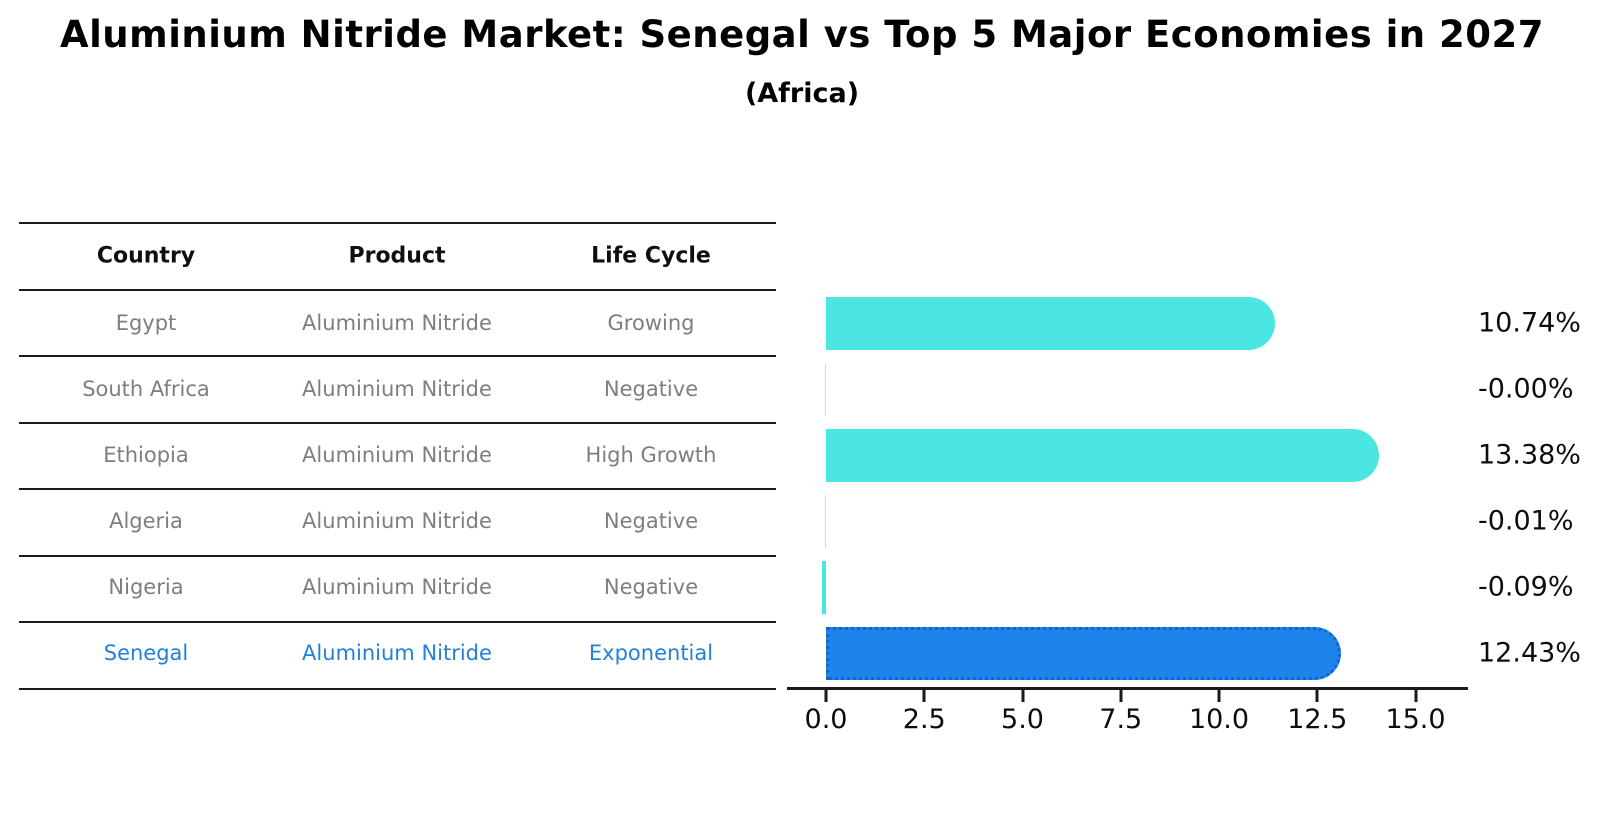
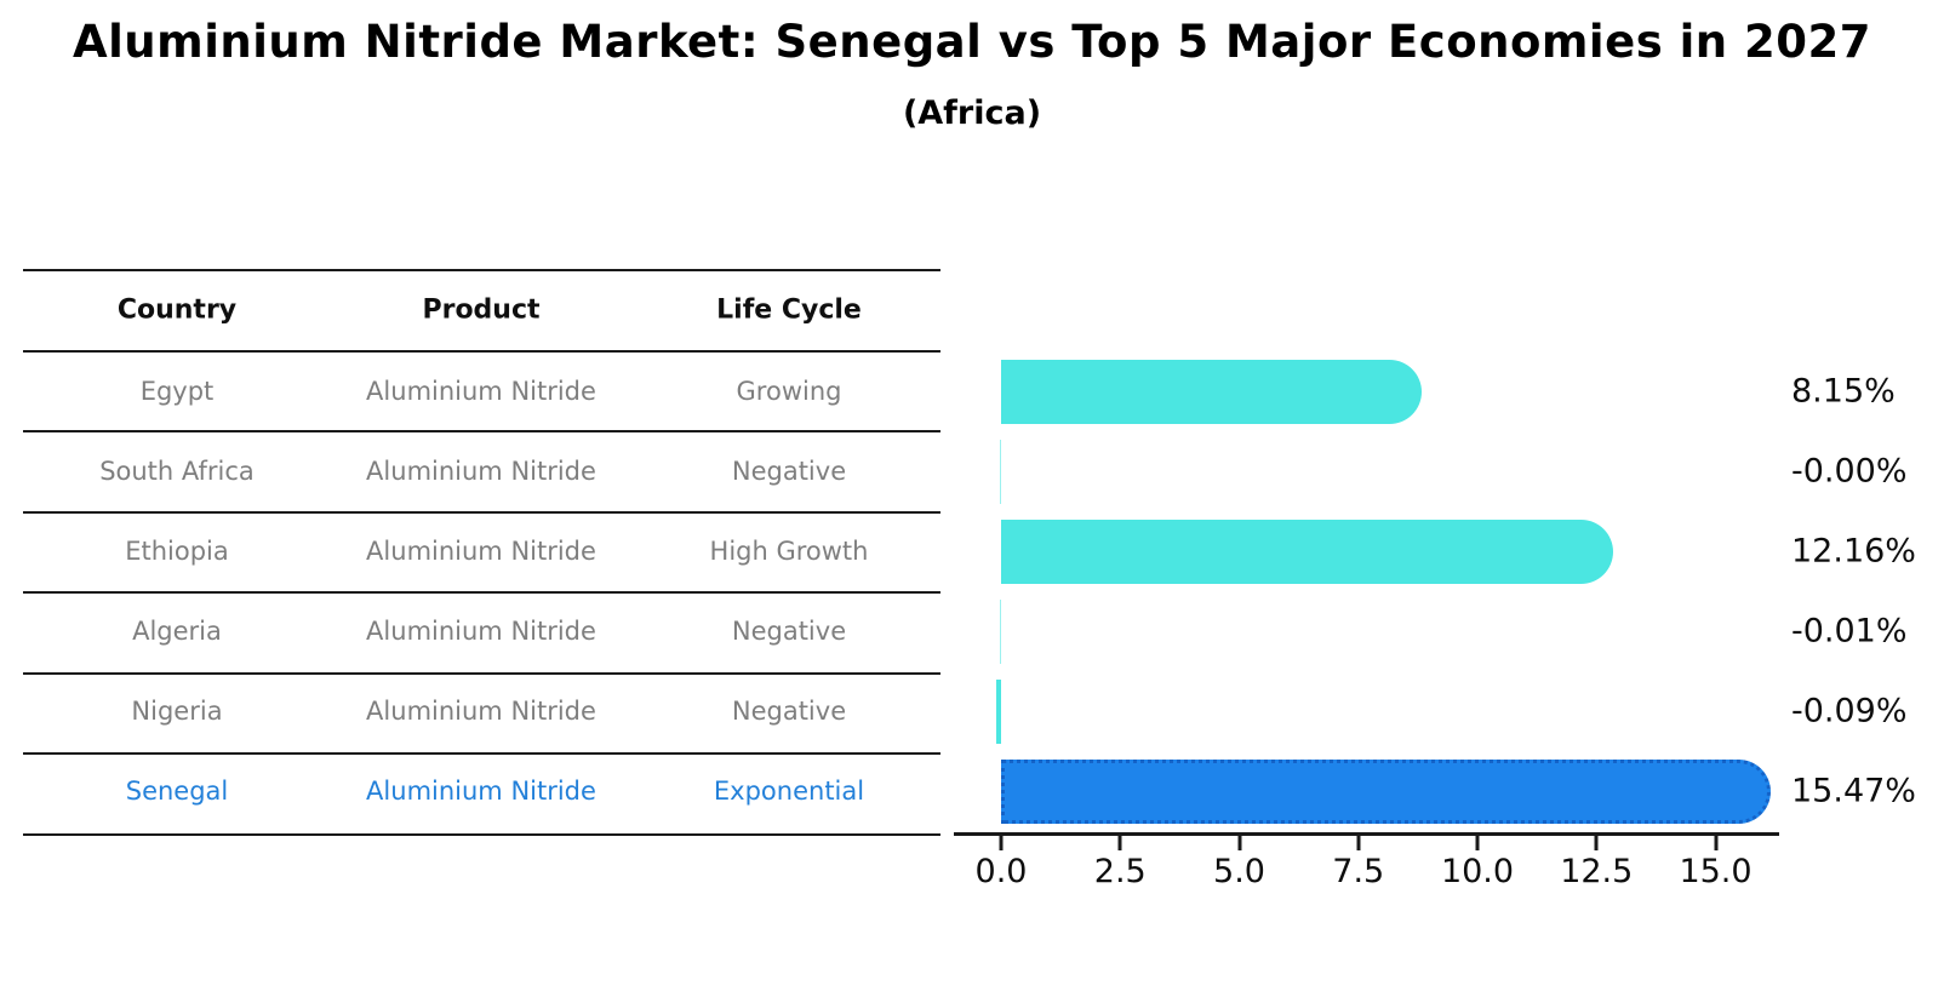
Egypt: 10.74% -> 8.15%
Ethiopia: 13.38% -> 12.16%
Senegal: 12.43% -> 15.47%
